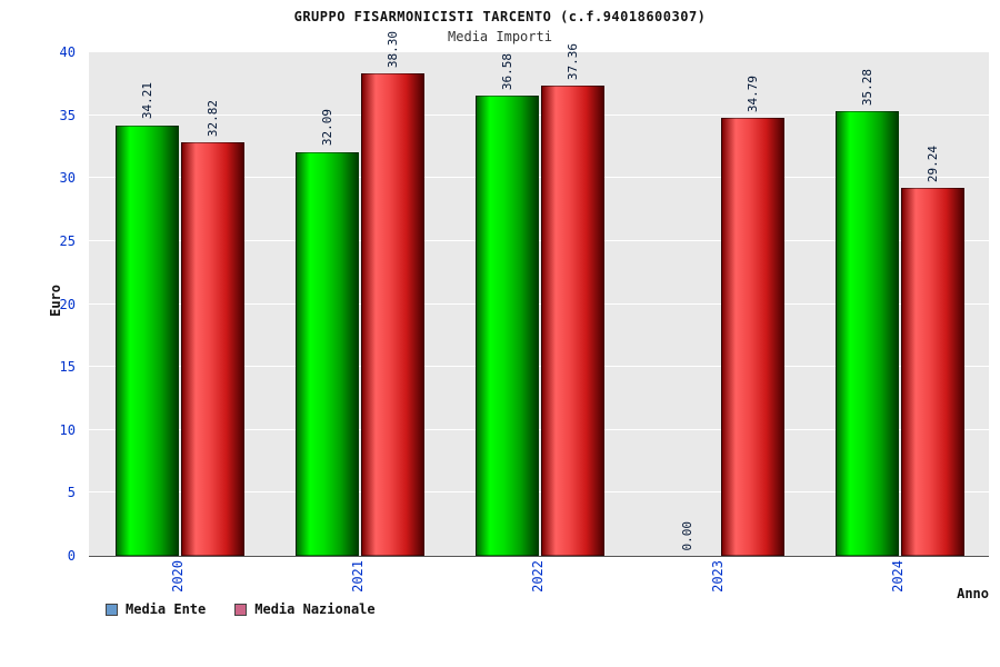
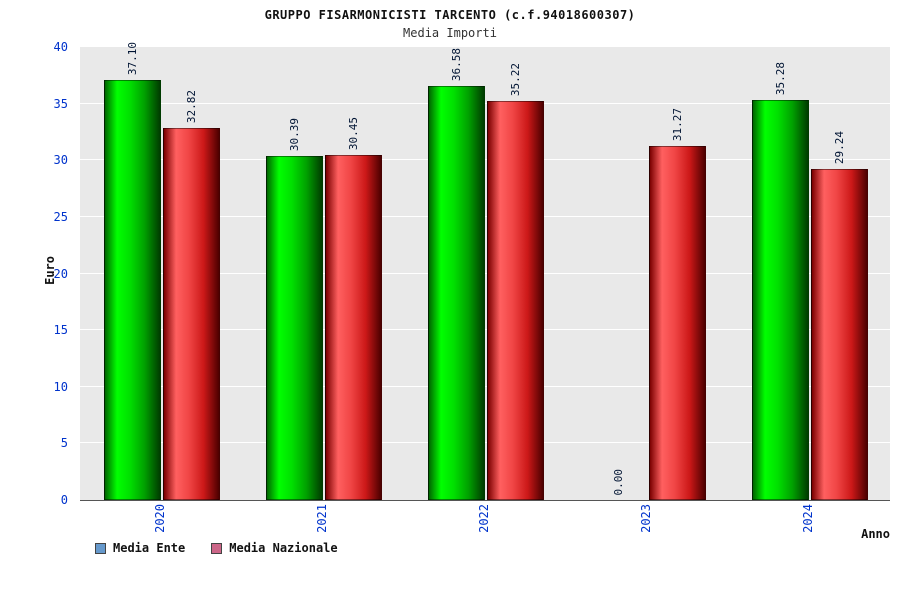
Media Ente/2020: 34.21 -> 37.10
Media Ente/2021: 32.09 -> 30.39
Media Nazionale/2021: 38.30 -> 30.45
Media Nazionale/2022: 37.36 -> 35.22
Media Nazionale/2023: 34.79 -> 31.27
